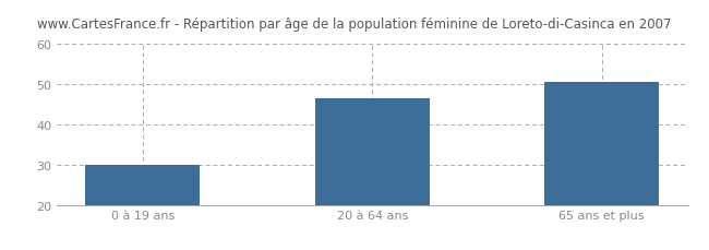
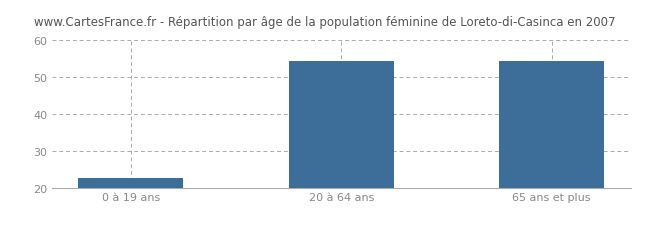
0 à 19 ans: 30.0 -> 22.5
20 à 64 ans: 46.5 -> 54.5
65 ans et plus: 50.5 -> 54.5
